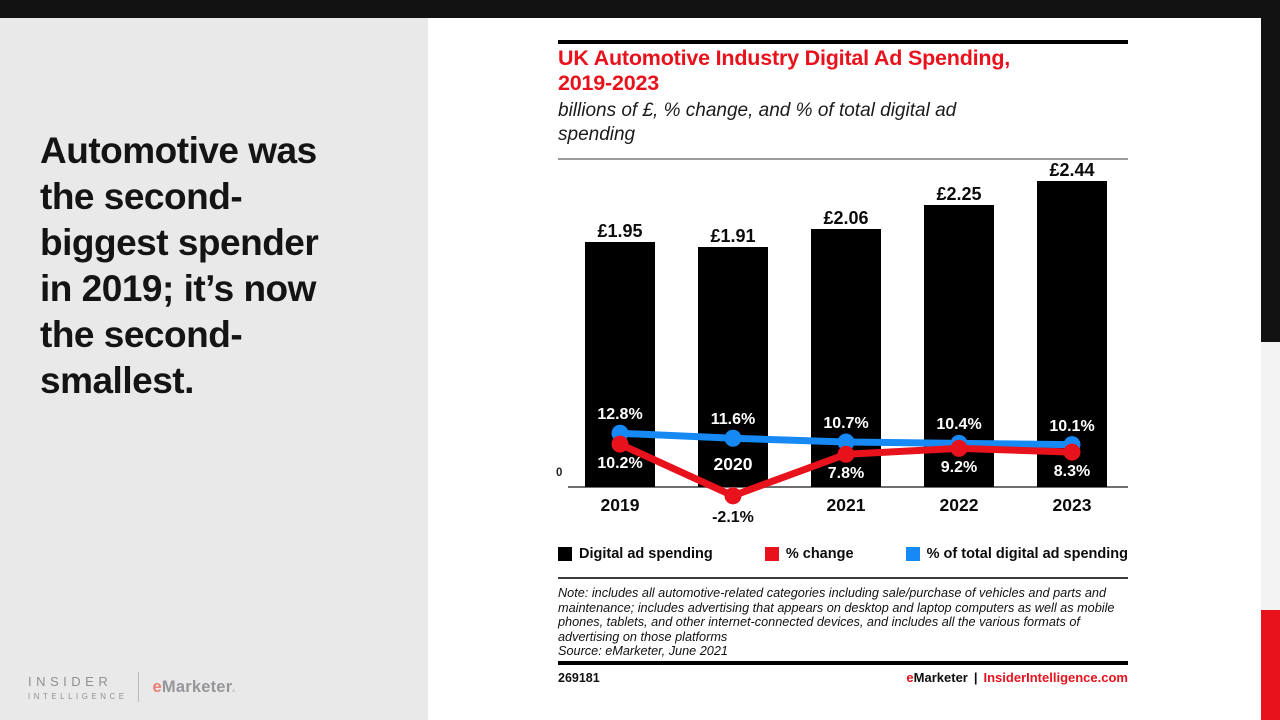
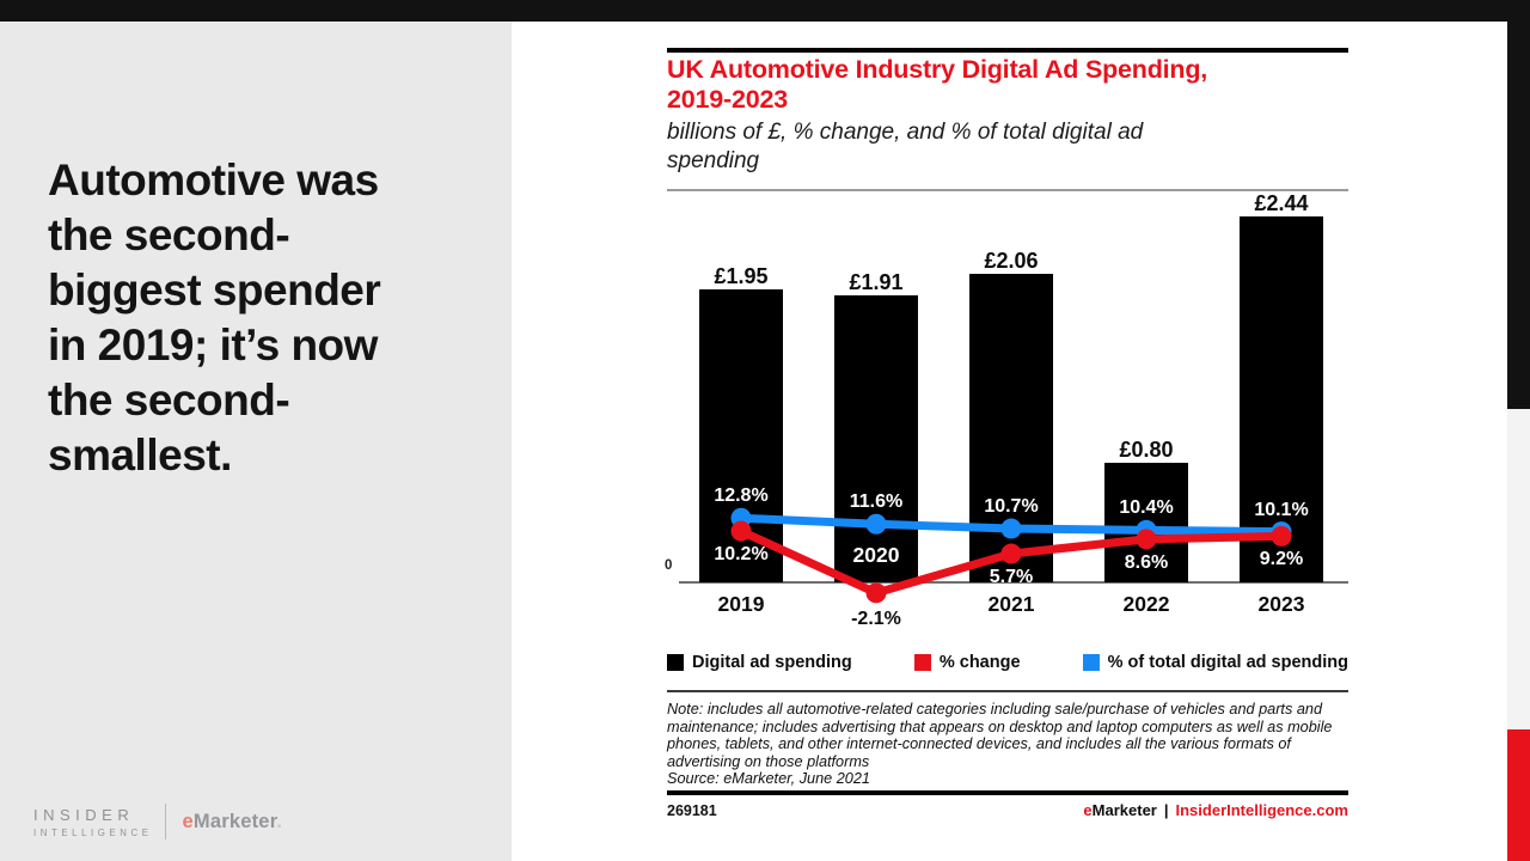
% change/2021: 7.8% -> 5.7%
Digital ad spending/2022: £2.25 -> £0.80
% change/2022: 9.2% -> 8.6%
% change/2023: 8.3% -> 9.2%
